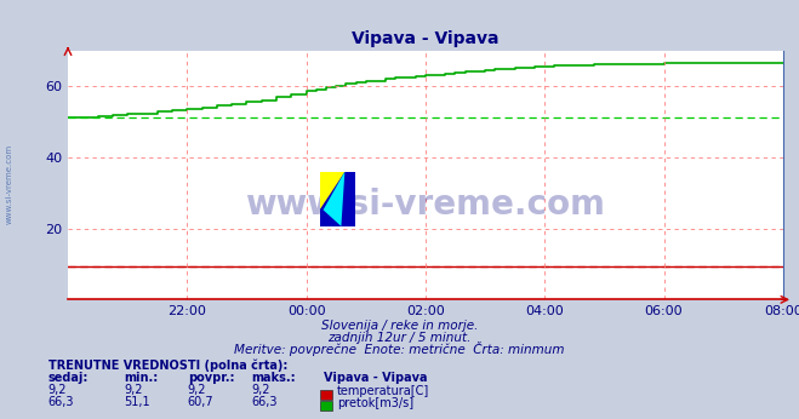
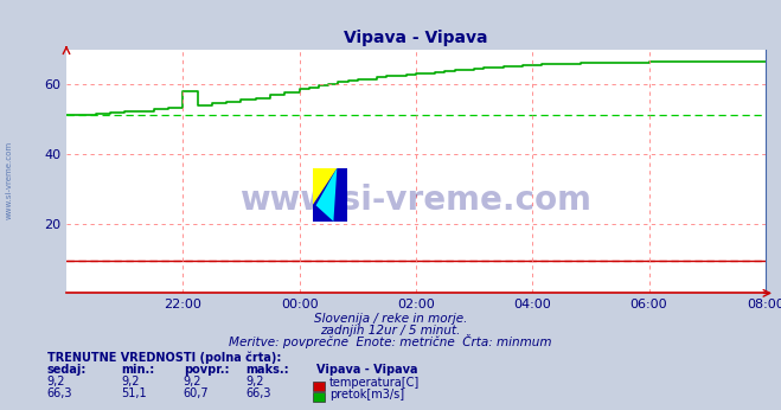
22:00: 53.5 -> 58.0
